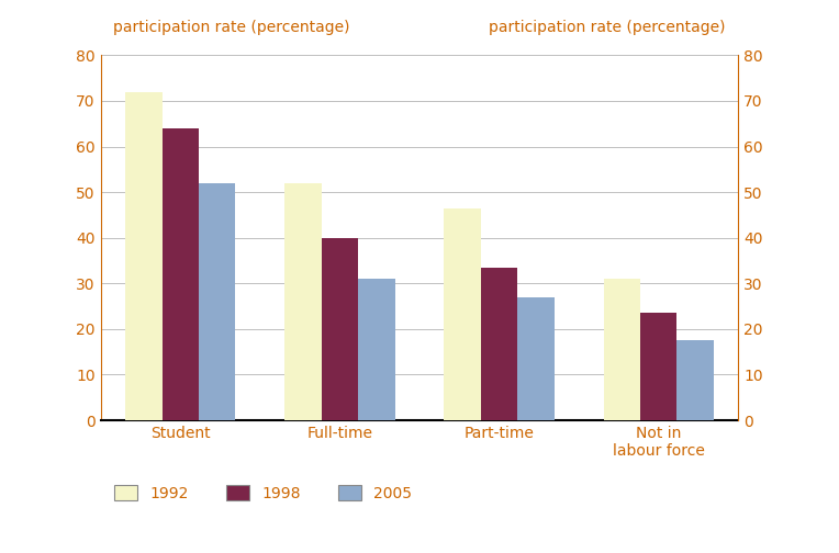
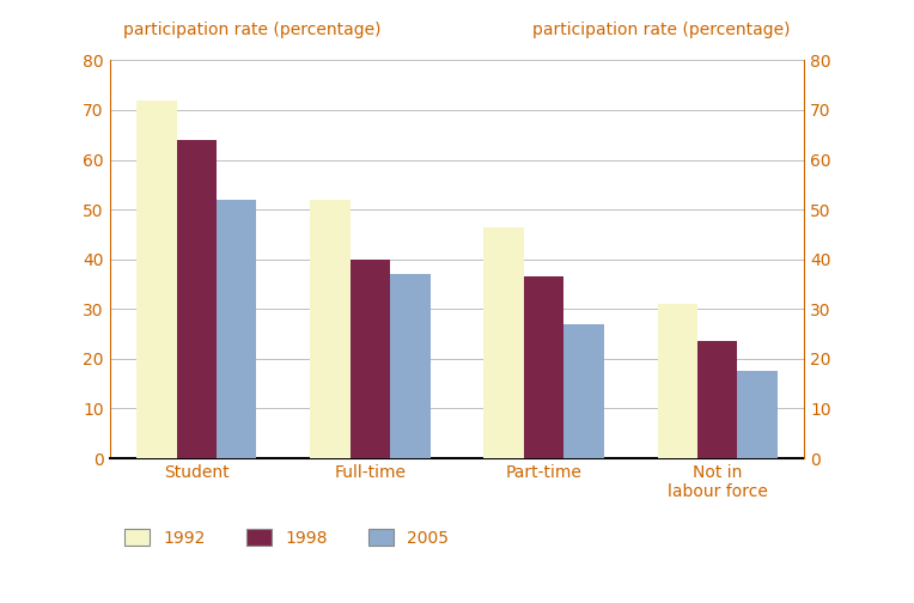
2005/Full-time: 31.0 -> 37.0
1998/Part-time: 33.5 -> 36.5
